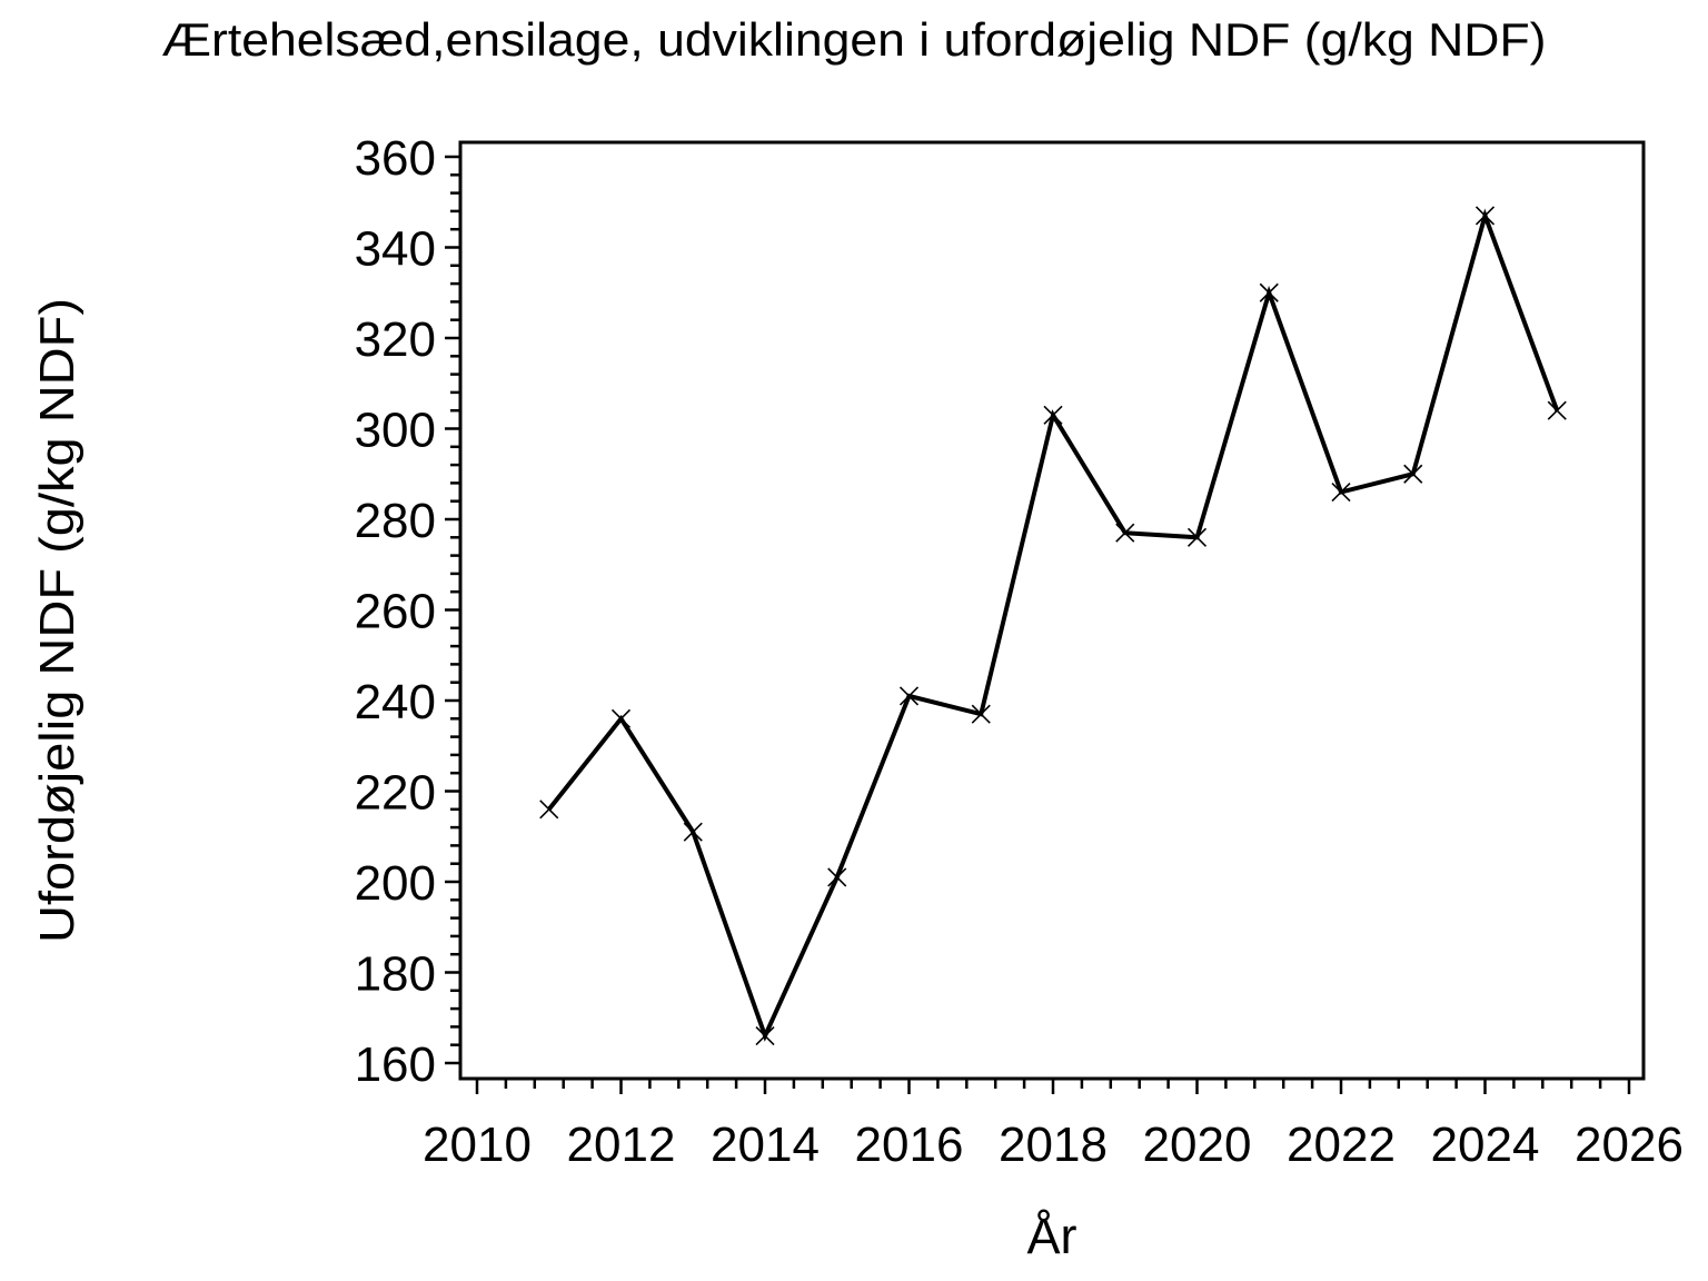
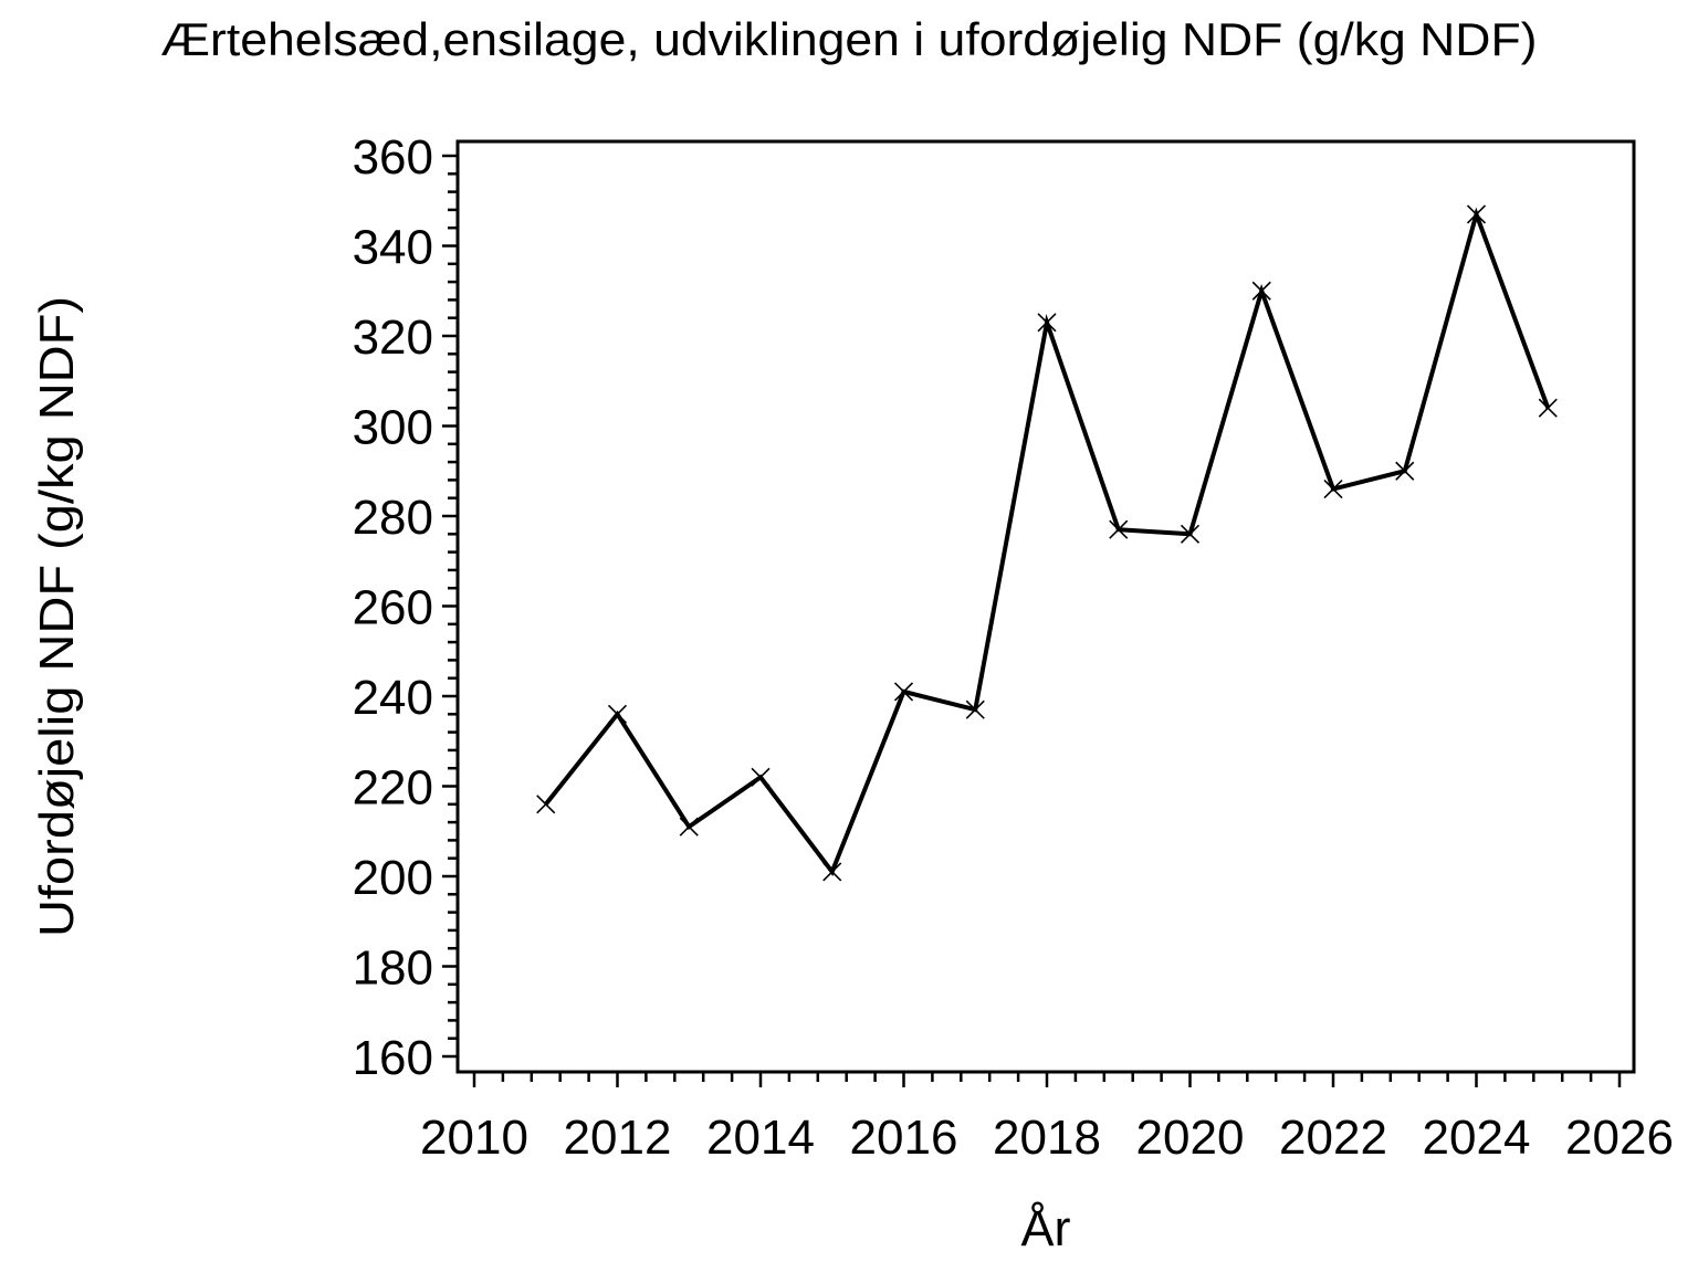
2014: 166 -> 222
2018: 303 -> 323
